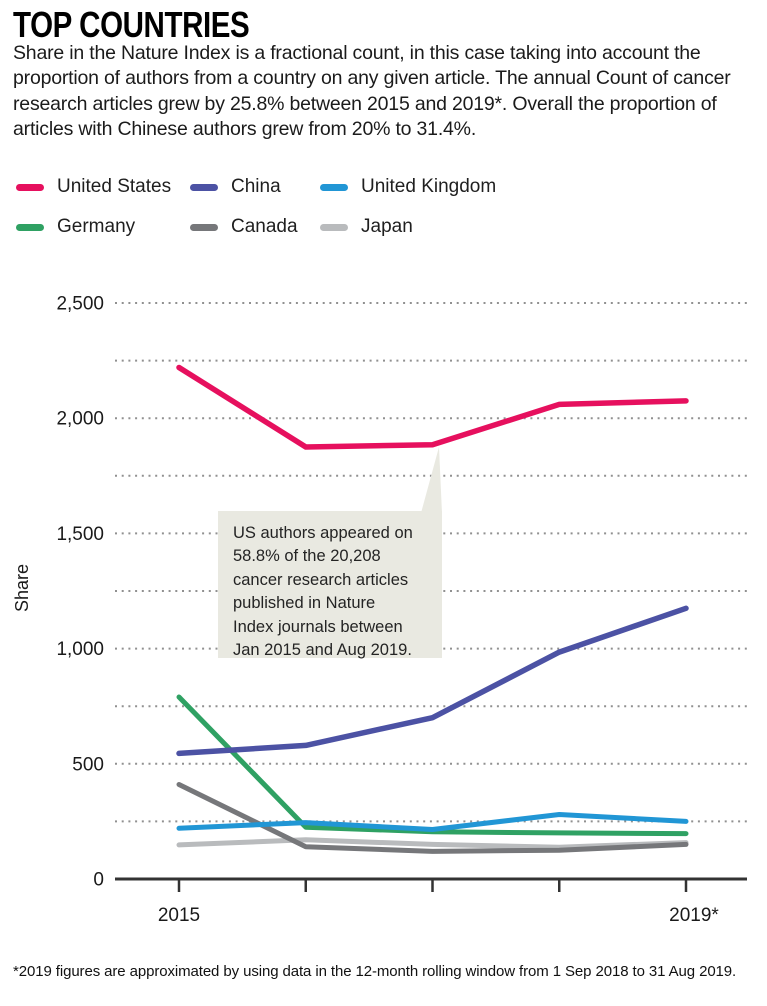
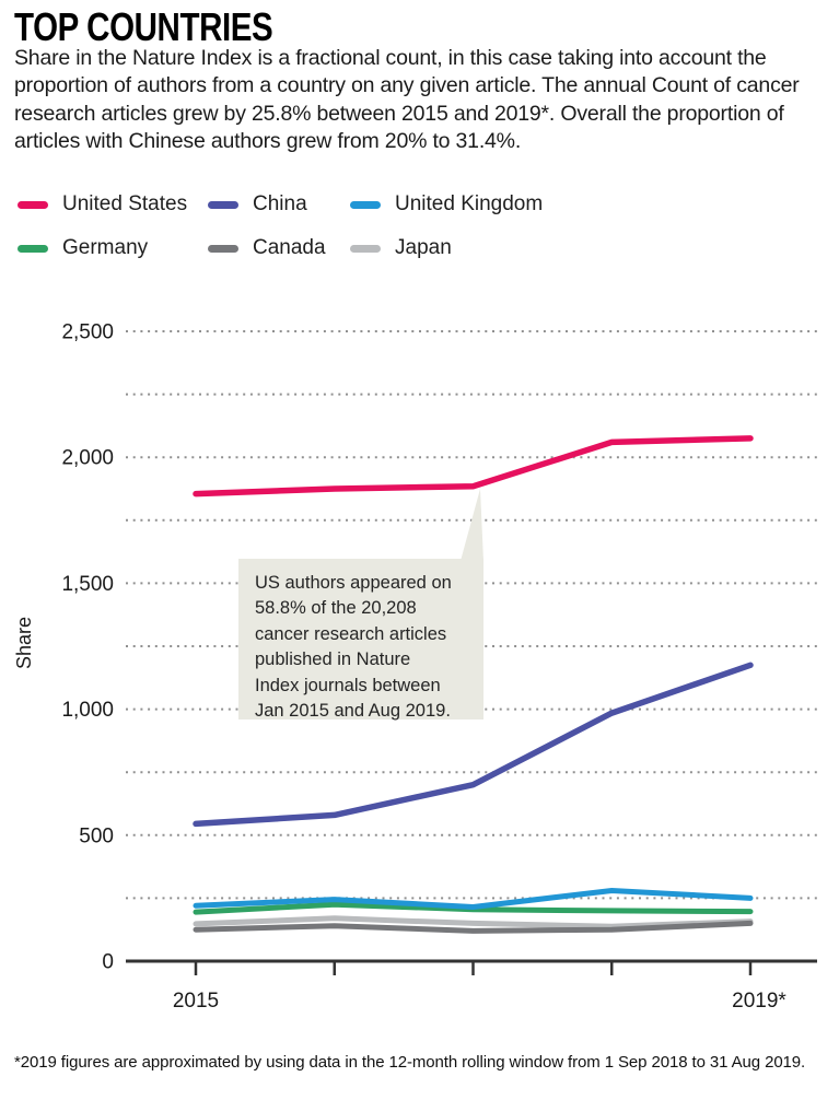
United States/2015: 2220 -> 1860
Germany/2015: 790 -> 200
Canada/2015: 410 -> 120
